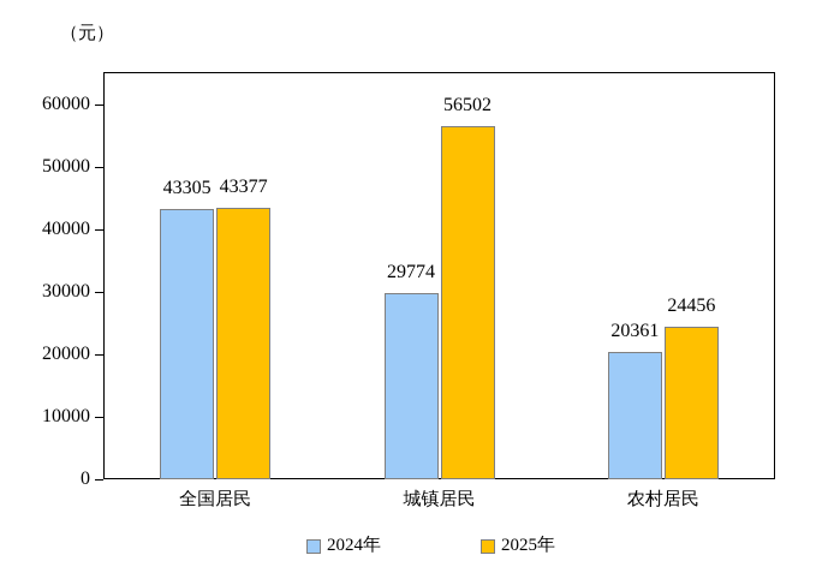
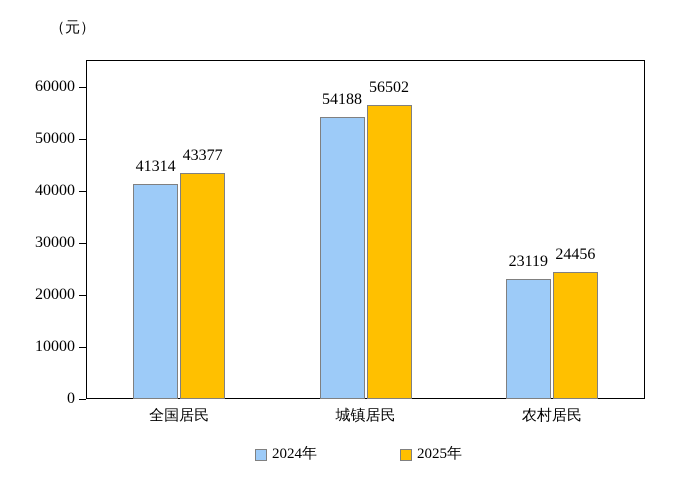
2024年/全国居民: 43305 -> 41314
2024年/城镇居民: 29774 -> 54188
2024年/农村居民: 20361 -> 23119
